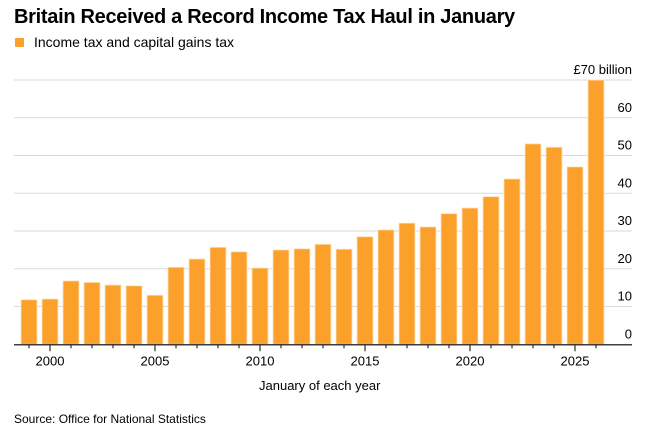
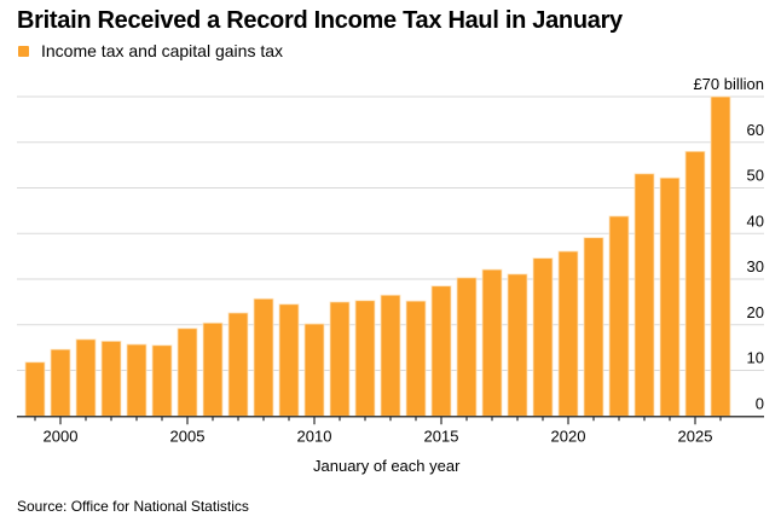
2000: 12 -> 15
2005: 13 -> 19
2025: 47 -> 58
